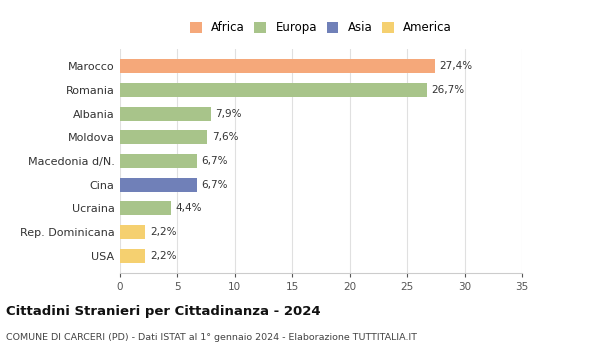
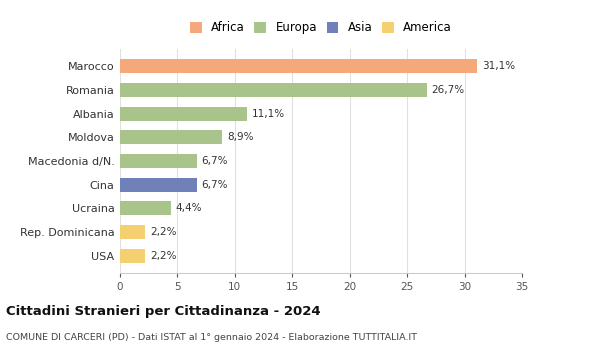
Marocco: 27,4% -> 31,1%
Albania: 7,9% -> 11,1%
Moldova: 7,6% -> 8,9%
